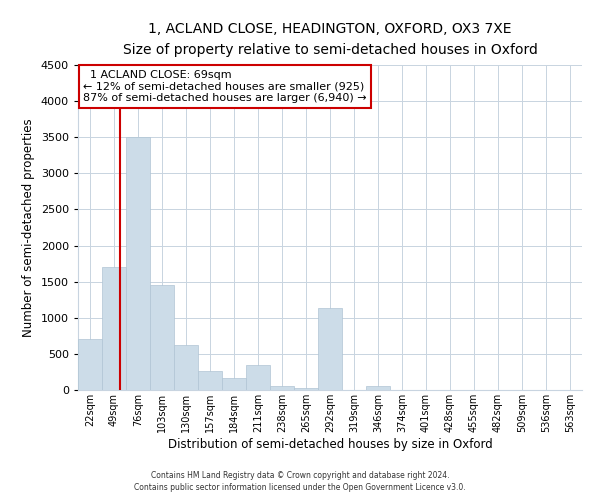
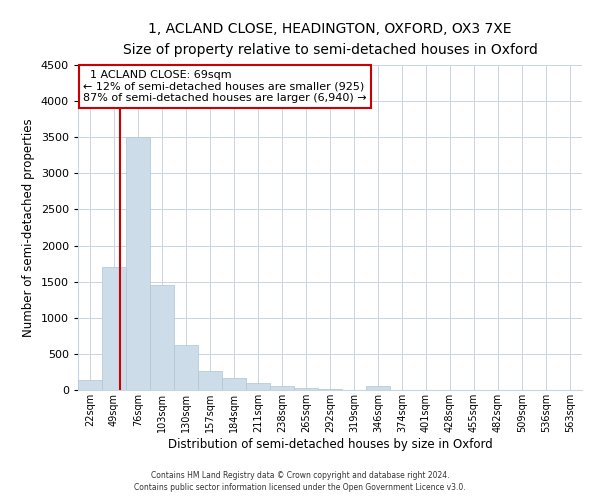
22sqm: 700 -> 140
211sqm: 340 -> 100
292sqm: 1140 -> 10
